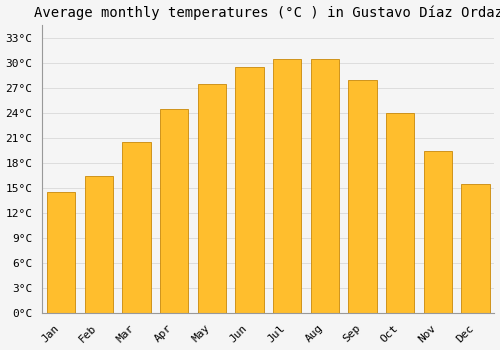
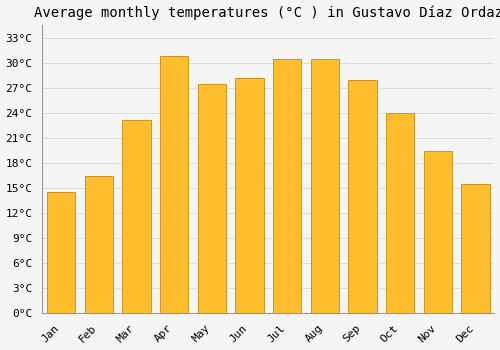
Mar: 20.5°C -> 23.2°C
Apr: 24.5°C -> 30.8°C
Jun: 29.5°C -> 28.2°C
